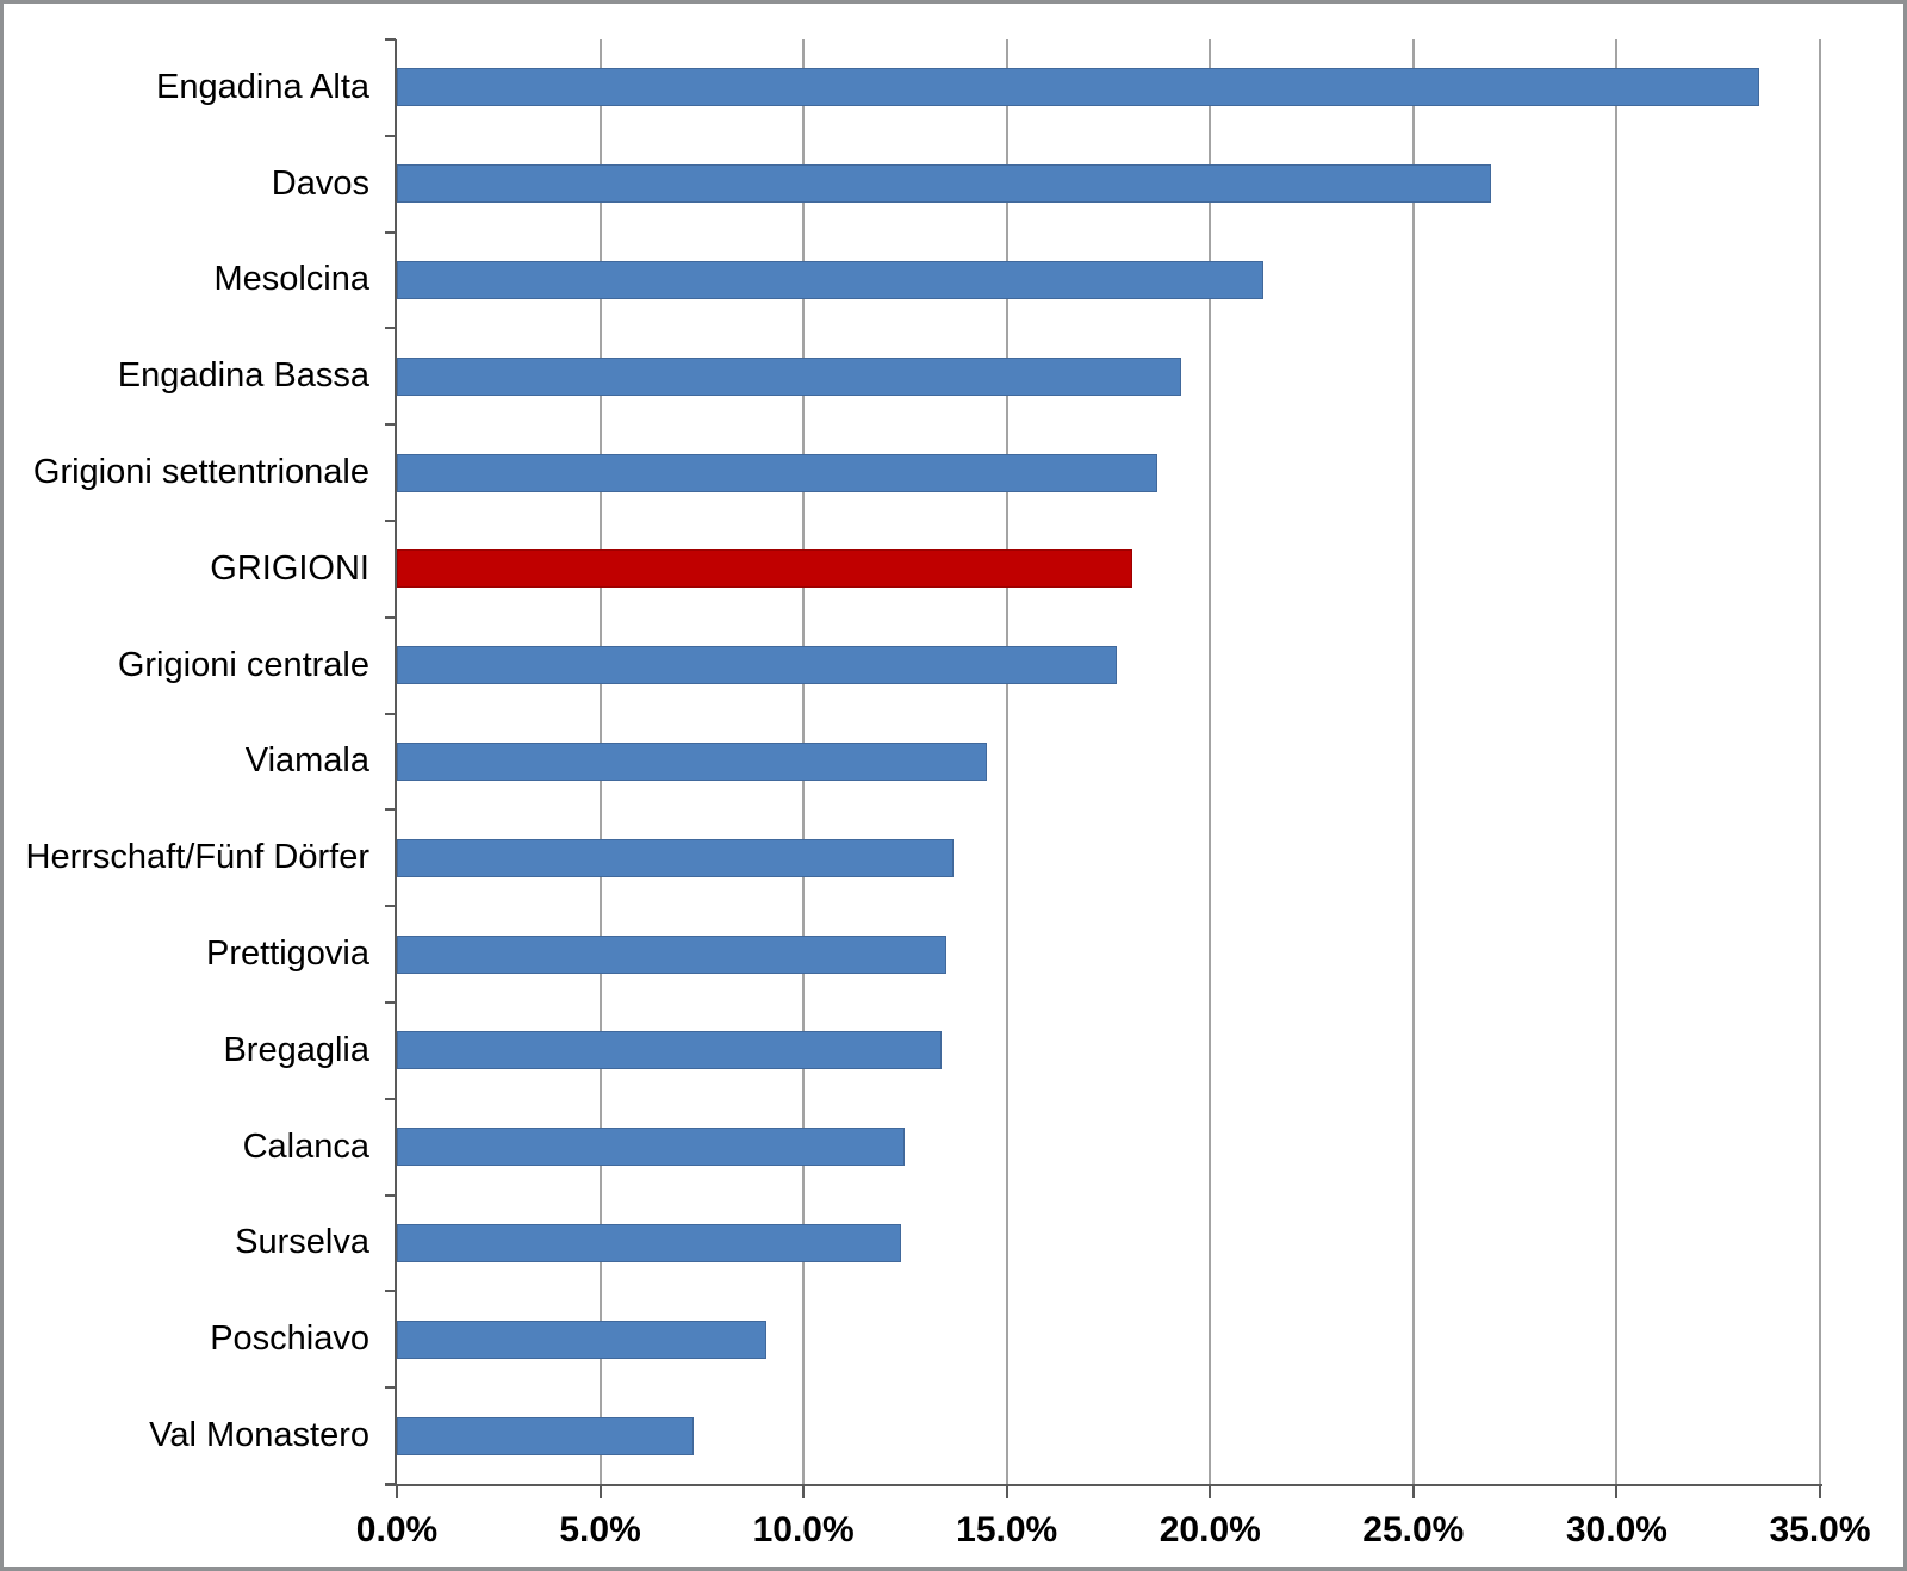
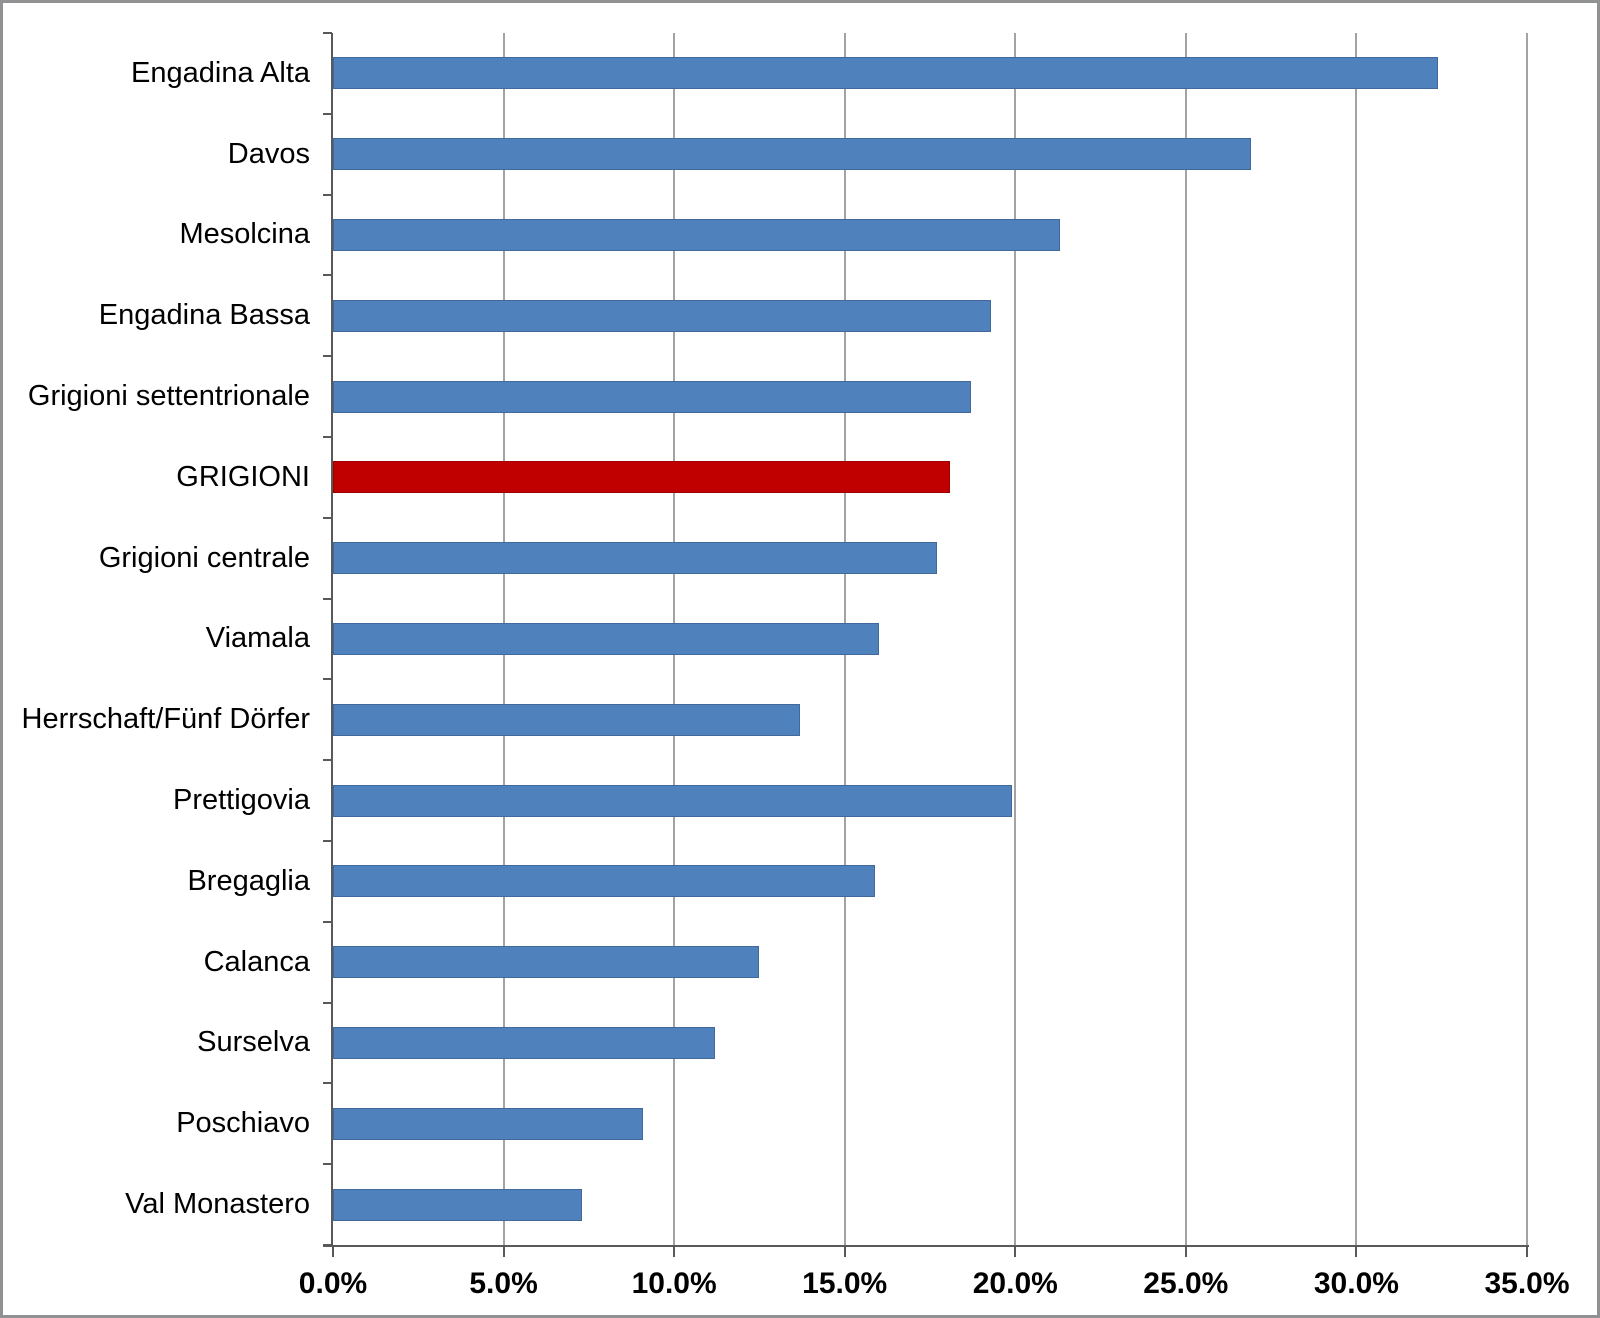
Engadina Alta: 33.5% -> 32.4%
Viamala: 14.5% -> 16.0%
Prettigovia: 13.5% -> 19.9%
Bregaglia: 13.4% -> 15.9%
Surselva: 12.4% -> 11.2%
